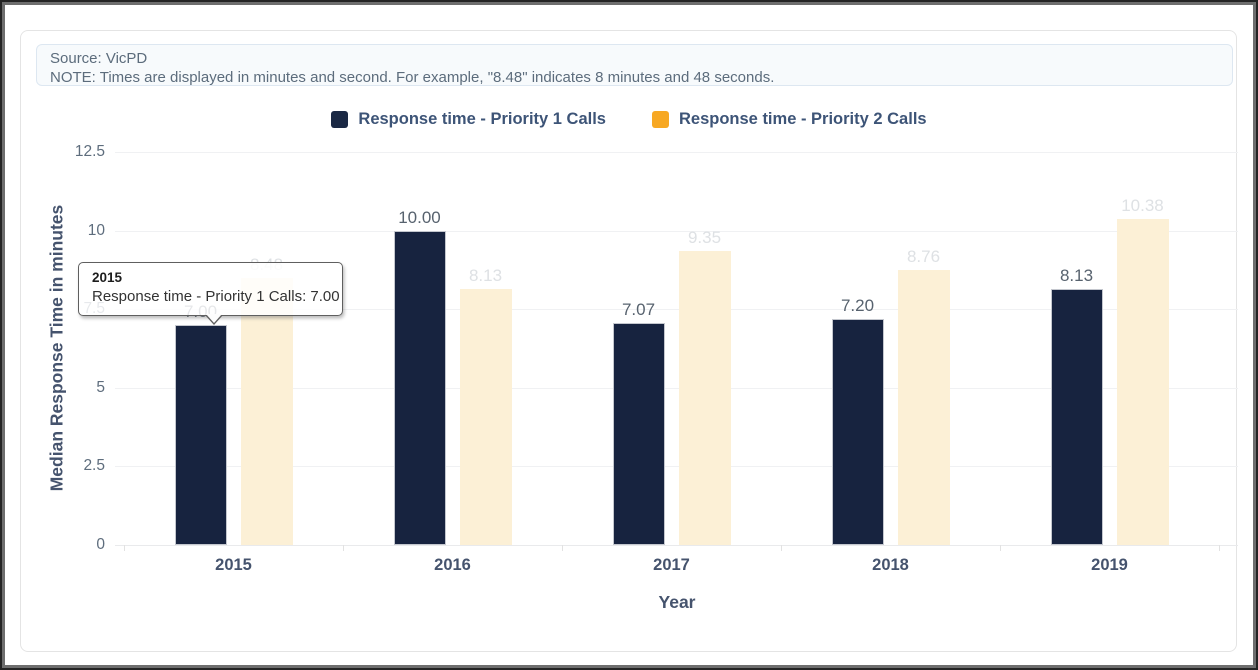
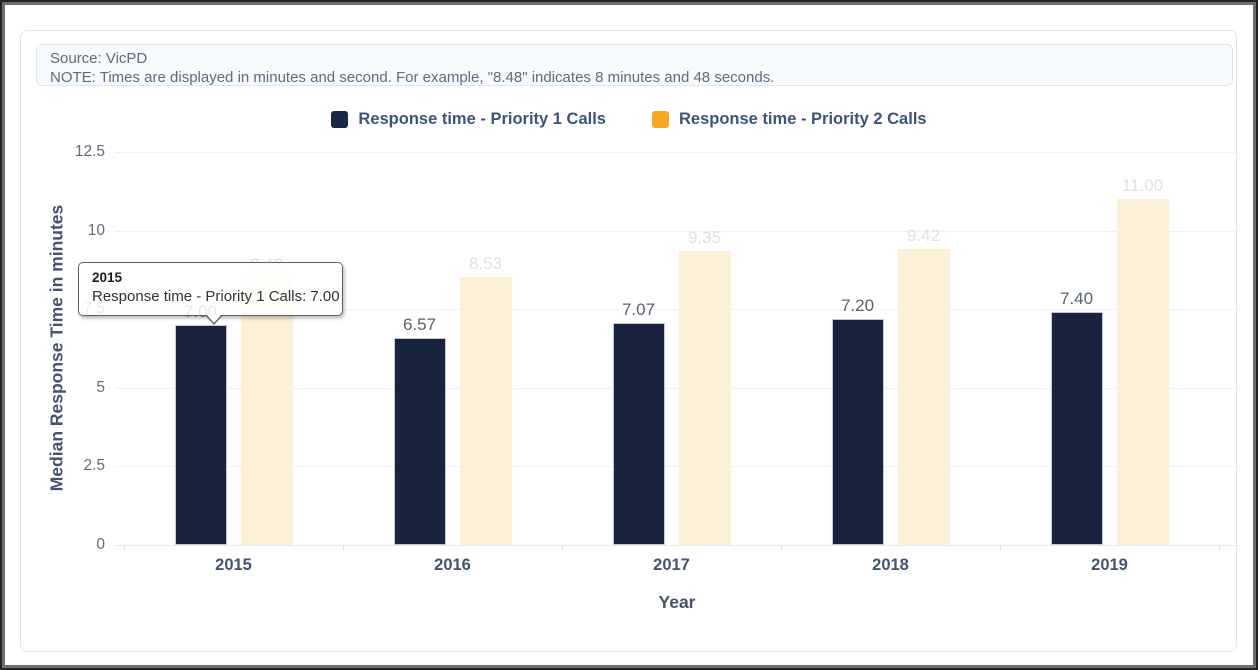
Response time - Priority 1 Calls/2016: 10.00 -> 6.57
Response time - Priority 2 Calls/2016: 8.13 -> 8.53
Response time - Priority 2 Calls/2018: 8.76 -> 9.42
Response time - Priority 1 Calls/2019: 8.13 -> 7.40
Response time - Priority 2 Calls/2019: 10.38 -> 11.00
